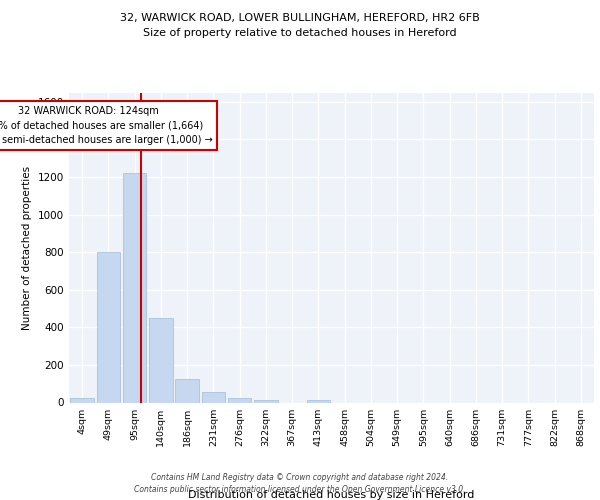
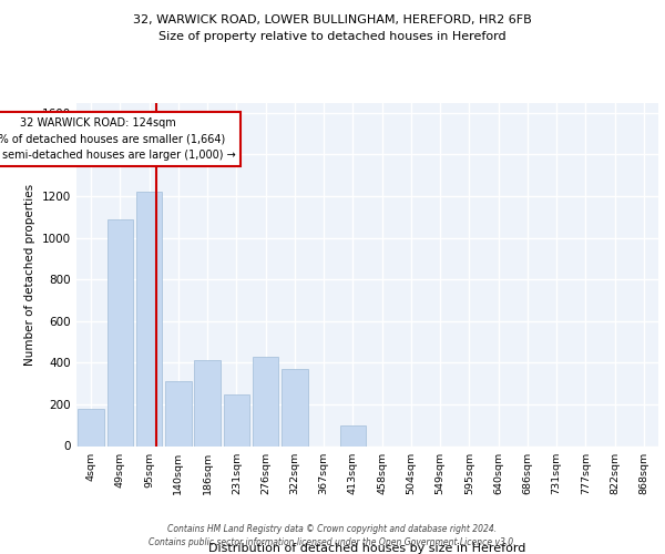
4sqm: 20 -> 180
49sqm: 800 -> 1090
140sqm: 450 -> 310
186sqm: 120 -> 410
231sqm: 60 -> 250
276sqm: 20 -> 430
322sqm: 20 -> 370
413sqm: 20 -> 100
